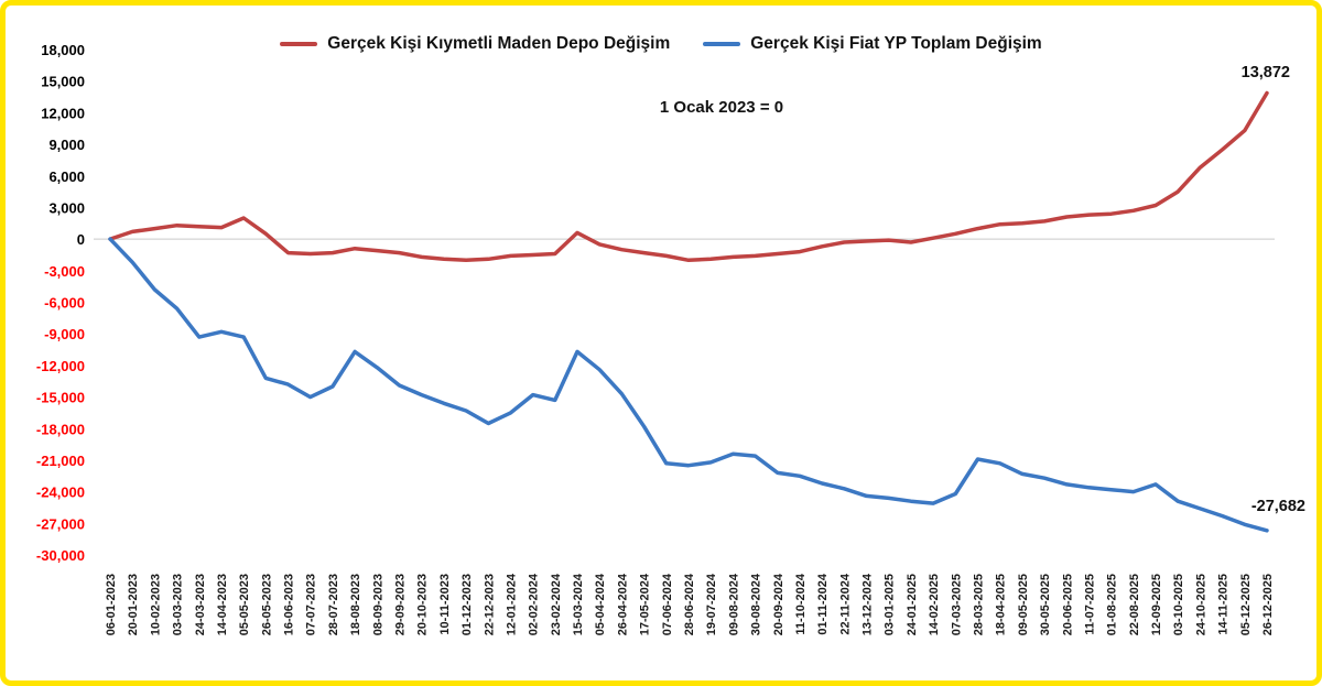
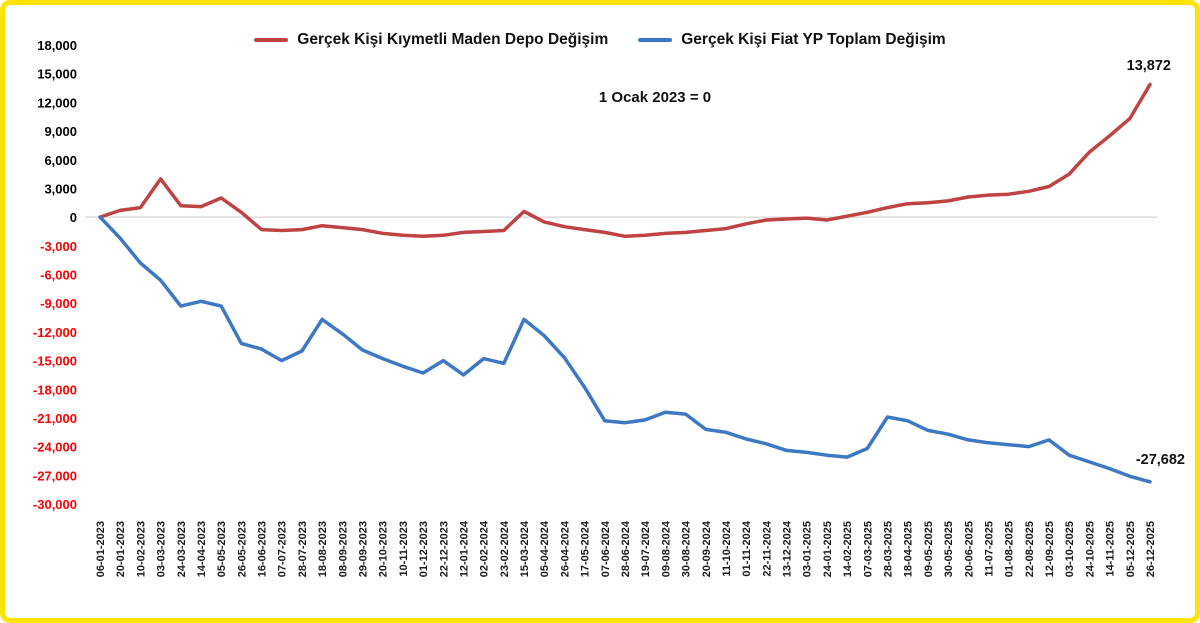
Gerçek Kişi Kıymetli Maden Depo Değişim/03-03-2023: 1000 -> 4000
Gerçek Kişi Fiat YP Toplam Değişim/22-12-2023: -18000 -> -15000
